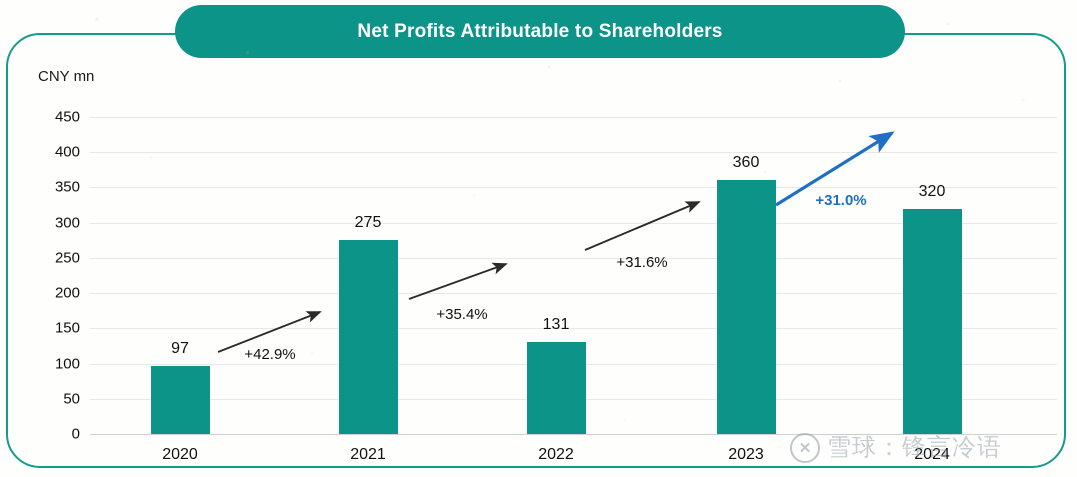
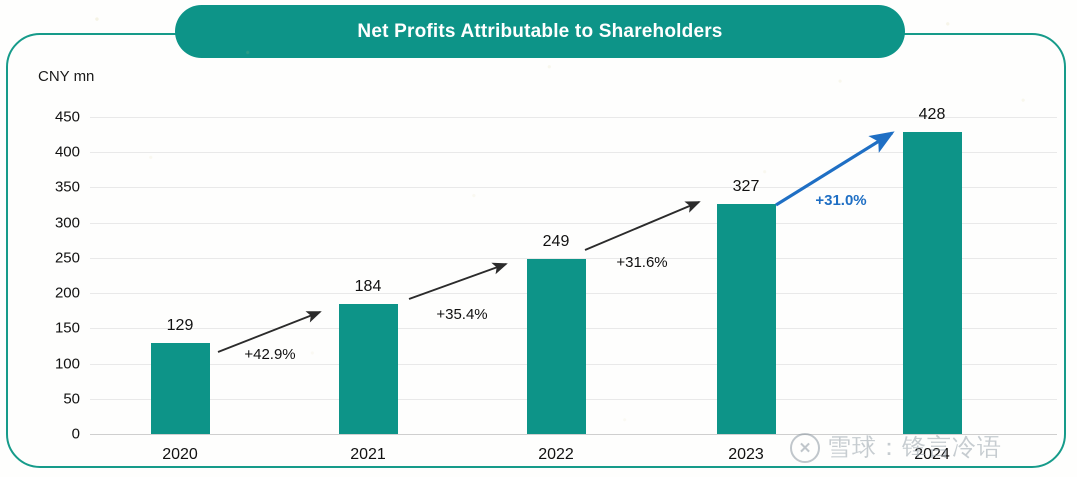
2020: 97 -> 129
2021: 275 -> 184
2022: 131 -> 249
2023: 360 -> 327
2024: 320 -> 428
